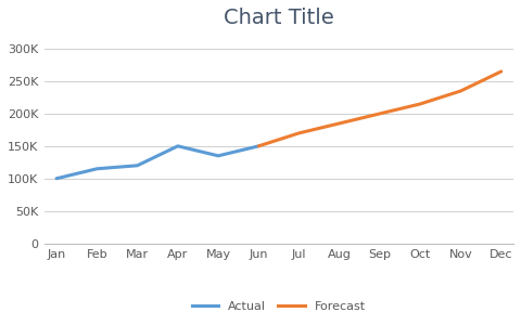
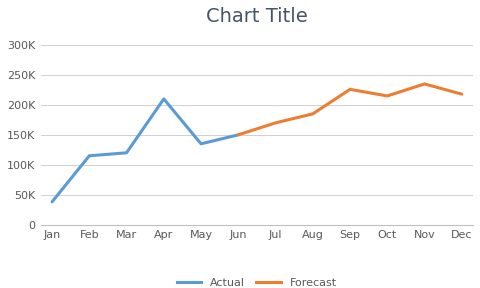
Actual/Jan: 100K -> 38K
Actual/Apr: 150K -> 210K
Forecast/Sep: 200K -> 226K
Forecast/Dec: 265K -> 218K
